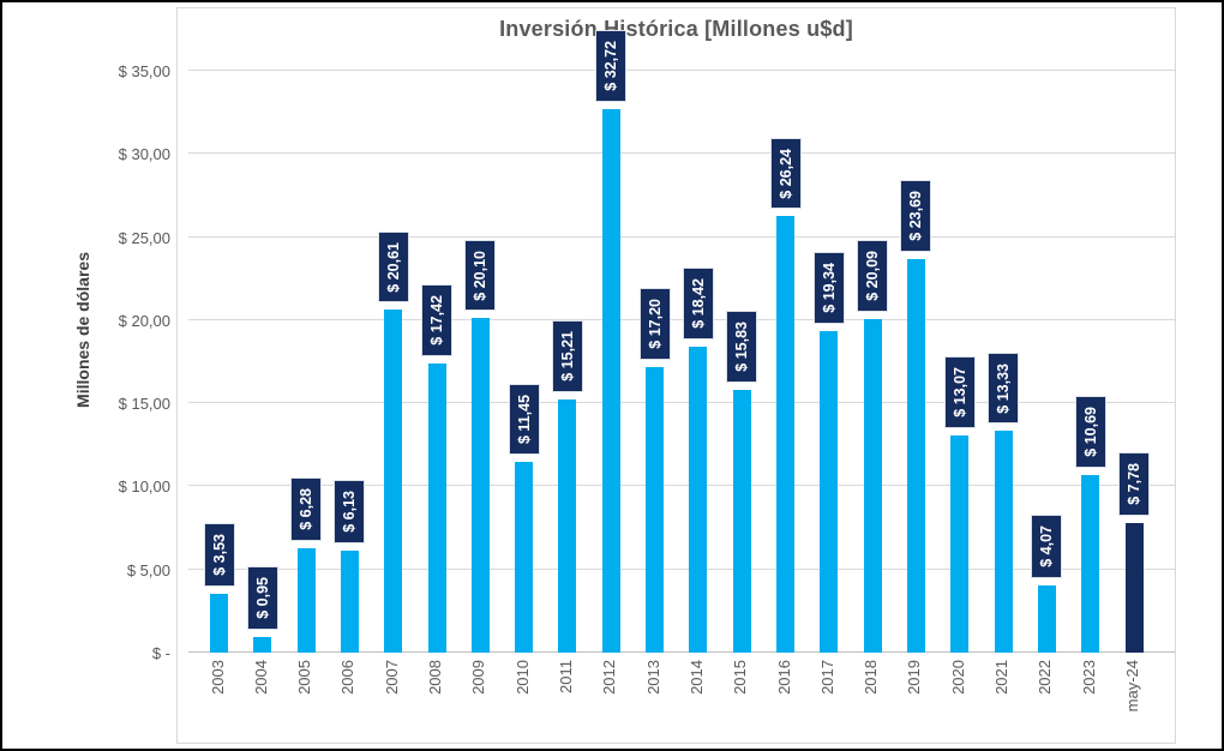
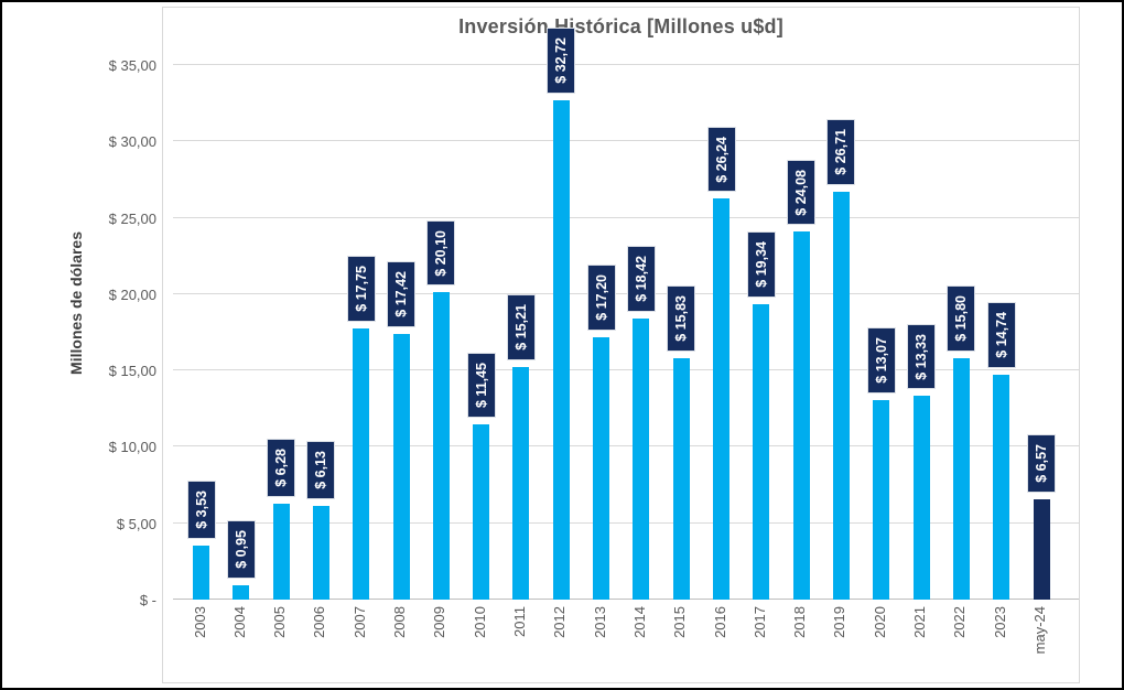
2007: 20,61 -> 17,75
2018: 20,09 -> 24,08
2019: 23,69 -> 26,71
2022: 4,07 -> 15,80
2023: 10,69 -> 14,74
may-24: 7,78 -> 6,57
